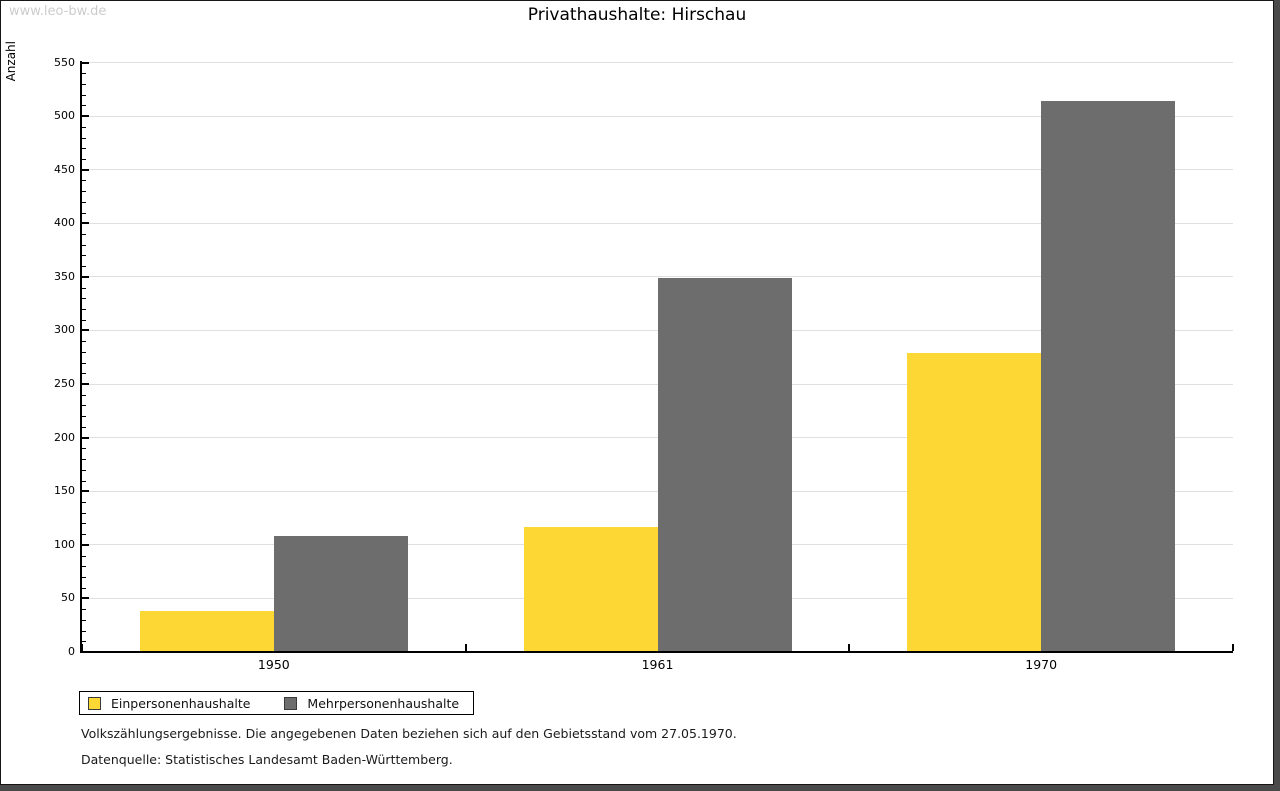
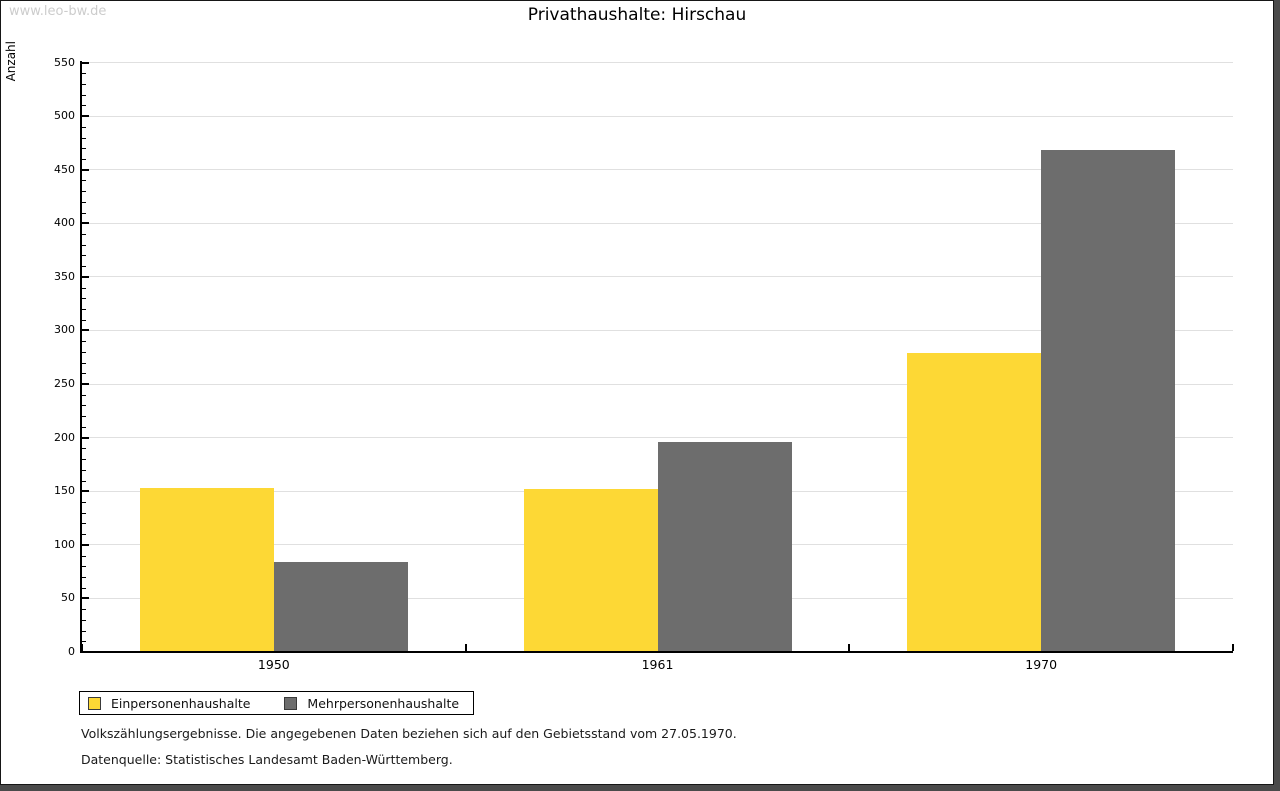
Einpersonenhaushalte/1950: 38 -> 153
Mehrpersonenhaushalte/1950: 108 -> 84
Einpersonenhaushalte/1961: 117 -> 152
Mehrpersonenhaushalte/1961: 349 -> 196
Mehrpersonenhaushalte/1970: 514 -> 468
